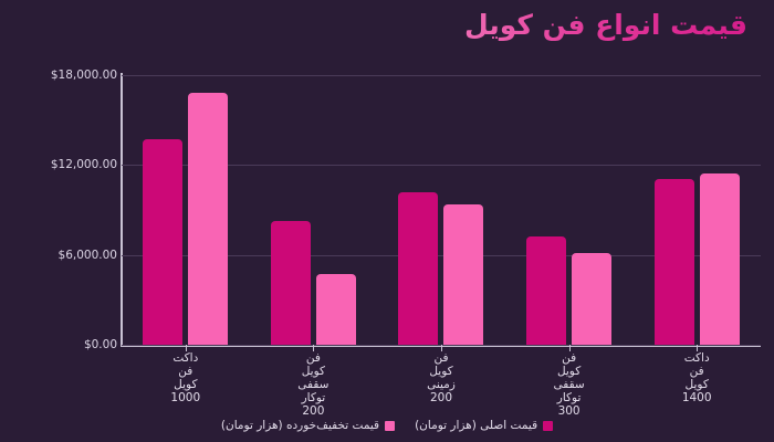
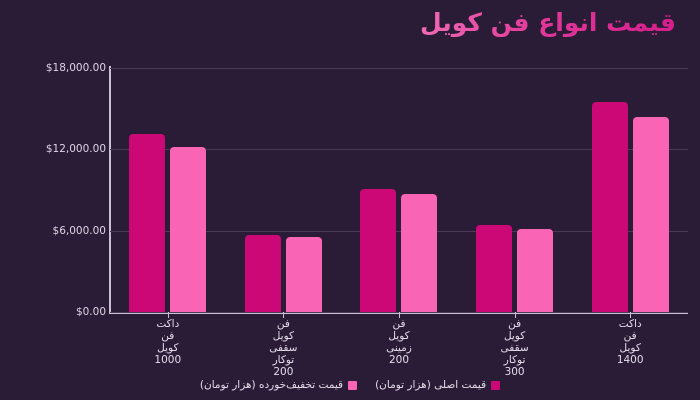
قیمت اصلی (هزار تومان)/داکت فن کویل 1000: $13700 -> $13100
قیمت تخفیف‌خورده (هزار تومان)/داکت فن کویل 1000: $16800 -> $12200
قیمت اصلی (هزار تومان)/فن کویل سقفی توکار 200: $8300 -> $5700
قیمت تخفیف‌خورده (هزار تومان)/فن کویل سقفی توکار 200: $4700 -> $5600
قیمت اصلی (هزار تومان)/فن کویل زمینی 200: $10200 -> $9100
قیمت تخفیف‌خورده (هزار تومان)/فن کویل زمینی 200: $9400 -> $8700
قیمت اصلی (هزار تومان)/فن کویل سقفی توکار 300: $7200 -> $6400
قیمت اصلی (هزار تومان)/داکت فن کویل 1400: $11100 -> $15500
قیمت تخفیف‌خورده (هزار تومان)/داکت فن کویل 1400: $11400 -> $14400
